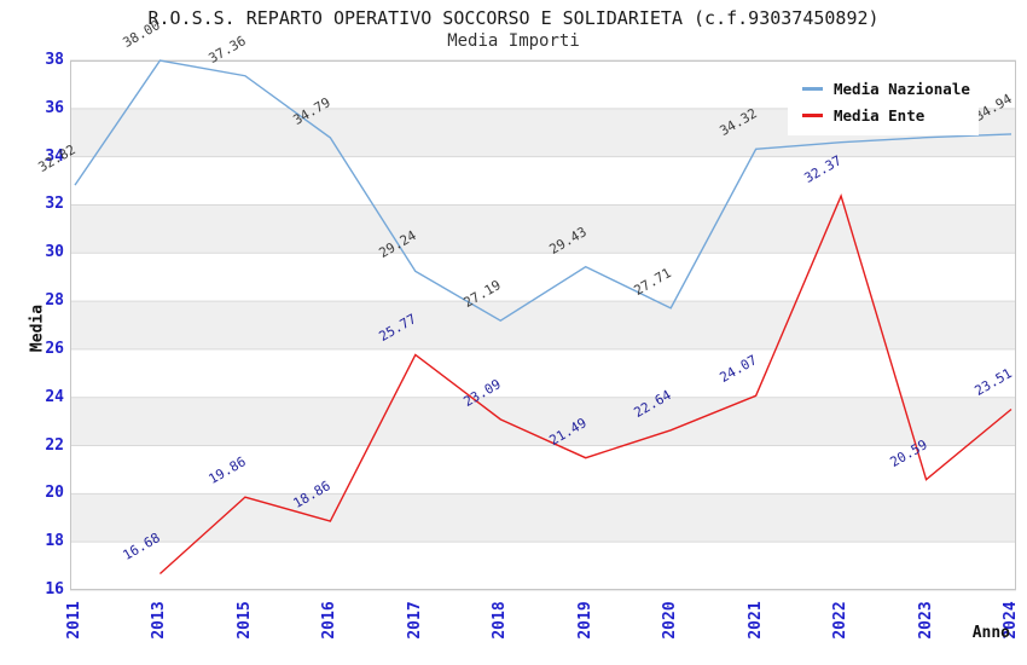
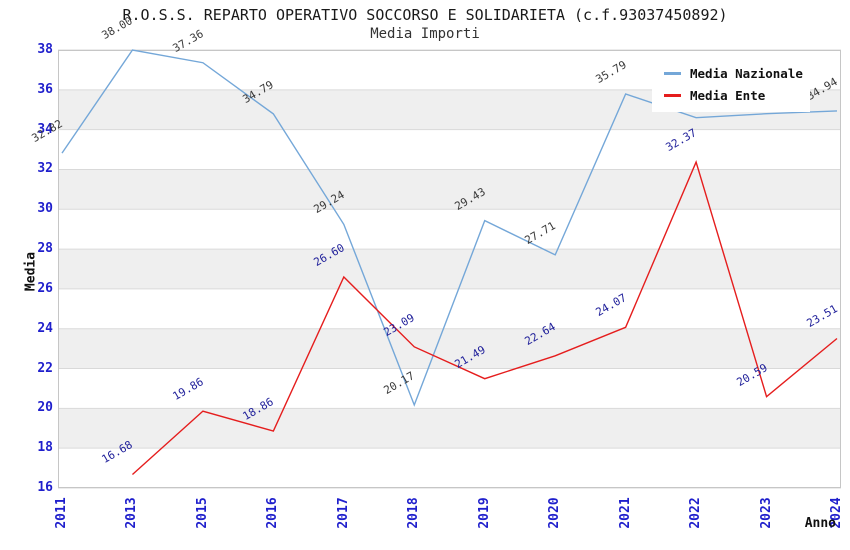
Media Ente/2017: 25.77 -> 26.60
Media Nazionale/2018: 27.19 -> 20.17
Media Nazionale/2021: 34.32 -> 35.79
